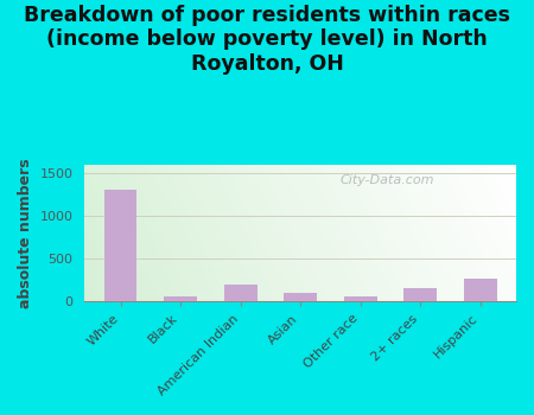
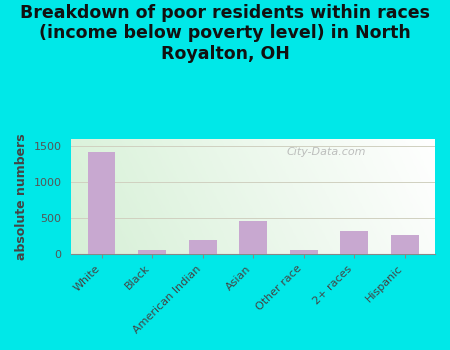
White: 1300 -> 1420
Asian: 100 -> 460
2+ races: 150 -> 320
